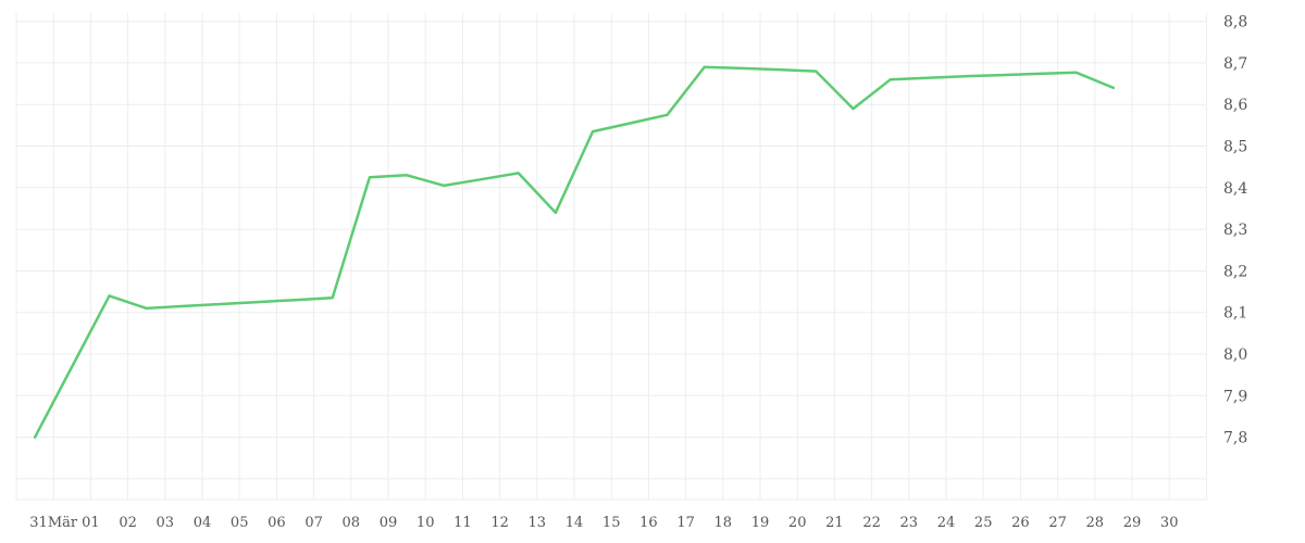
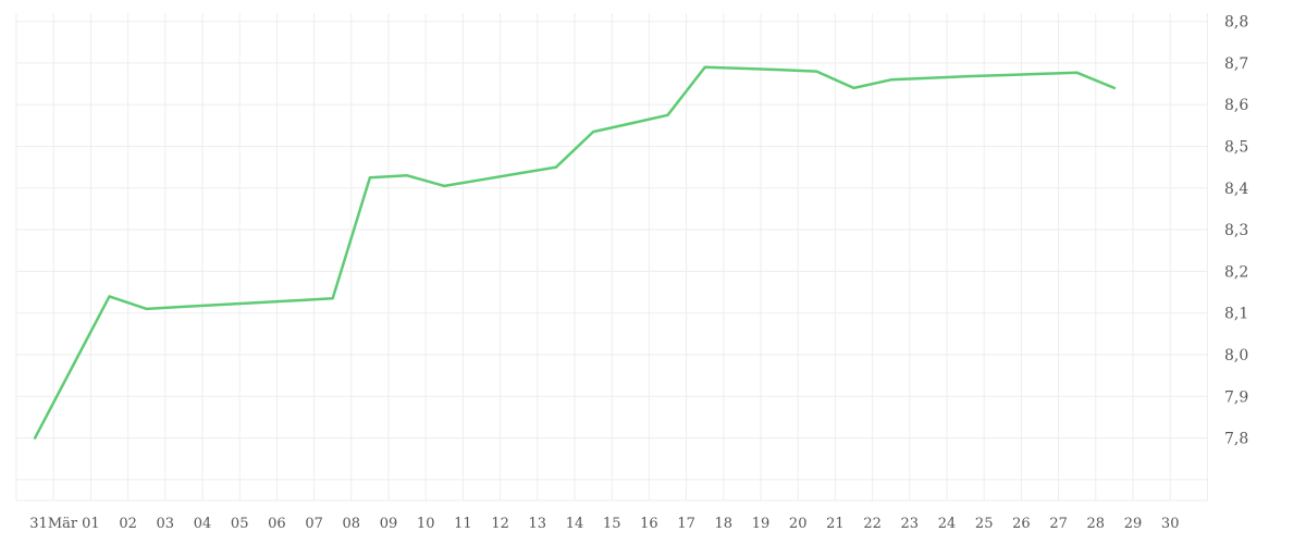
14: 8,34 -> 8,45
22: 8,59 -> 8,64
